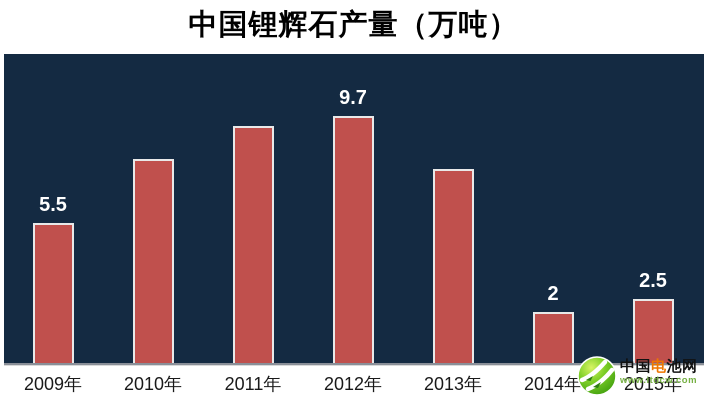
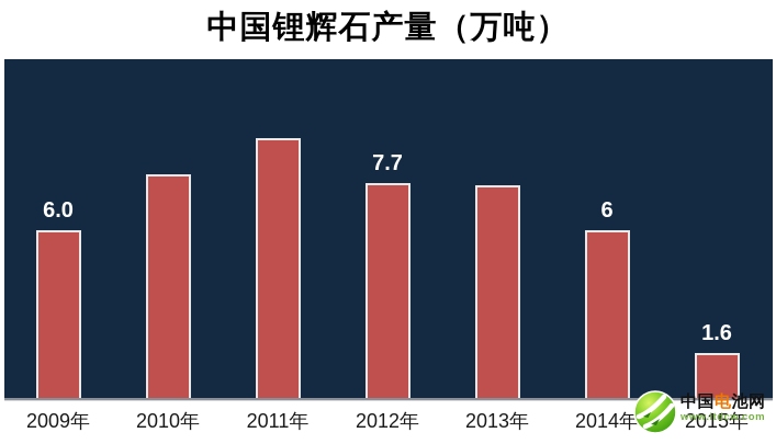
2009年: 5.5 -> 6.0
2012年: 9.7 -> 7.7
2014年: 2 -> 6
2015年: 2.5 -> 1.6
